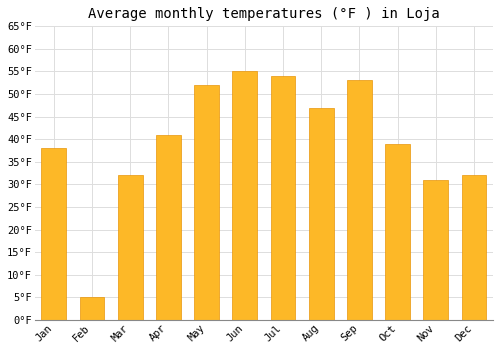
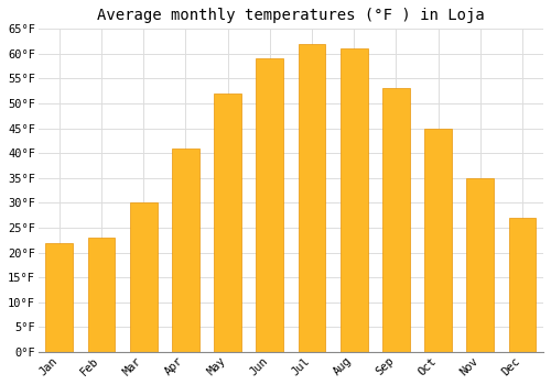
Jan: 38°F -> 22°F
Feb: 5°F -> 23°F
Mar: 32°F -> 30°F
Jun: 55°F -> 59°F
Jul: 54°F -> 62°F
Aug: 47°F -> 61°F
Oct: 39°F -> 45°F
Nov: 31°F -> 35°F
Dec: 32°F -> 27°F
